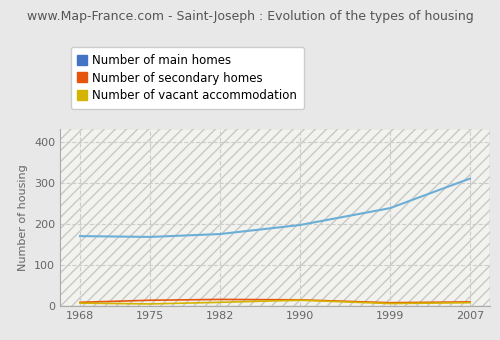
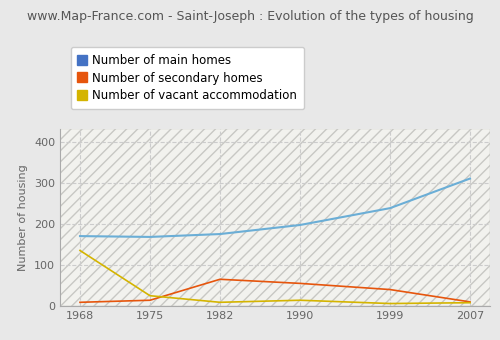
Number of vacant accommodation/1968: 7 -> 135
Number of vacant accommodation/1975: 5 -> 25
Number of secondary homes/1982: 16 -> 65
Number of secondary homes/1990: 15 -> 55
Number of secondary homes/1999: 8 -> 40
